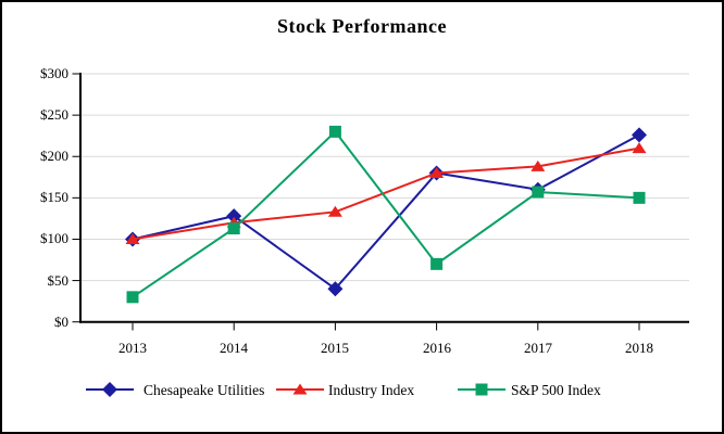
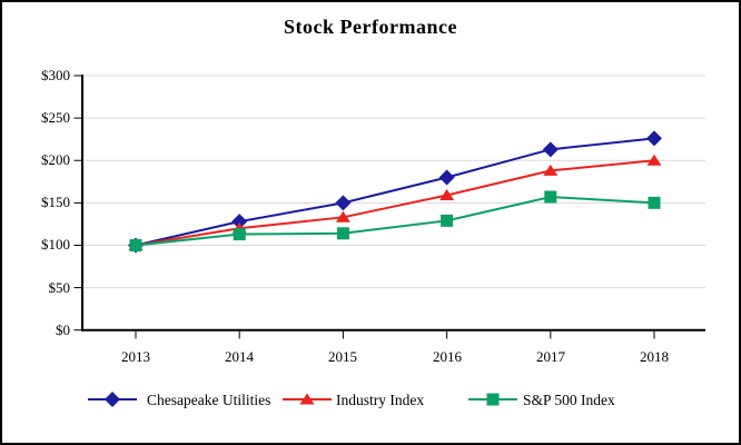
S&P 500 Index/2013: $30 -> $100
Chesapeake Utilities/2015: $40 -> $150
S&P 500 Index/2015: $230 -> $110
Industry Index/2016: $180 -> $160
S&P 500 Index/2016: $70 -> $130
Chesapeake Utilities/2017: $160 -> $210
Industry Index/2018: $210 -> $200
